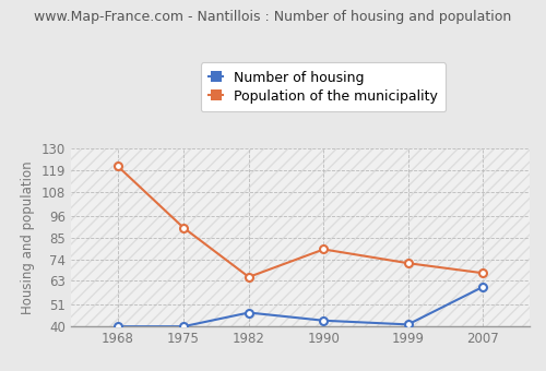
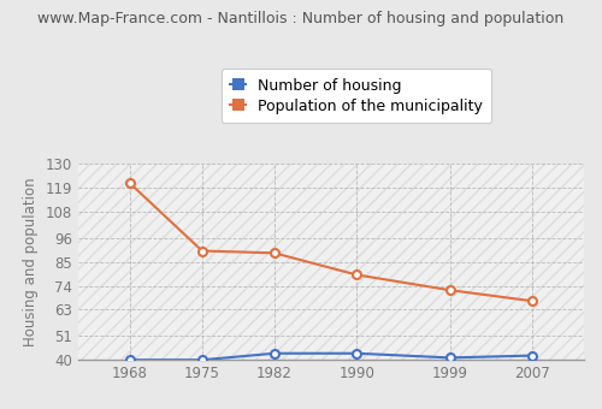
Number of housing/1982: 47 -> 43
Population of the municipality/1982: 65 -> 89
Number of housing/2007: 60 -> 42
